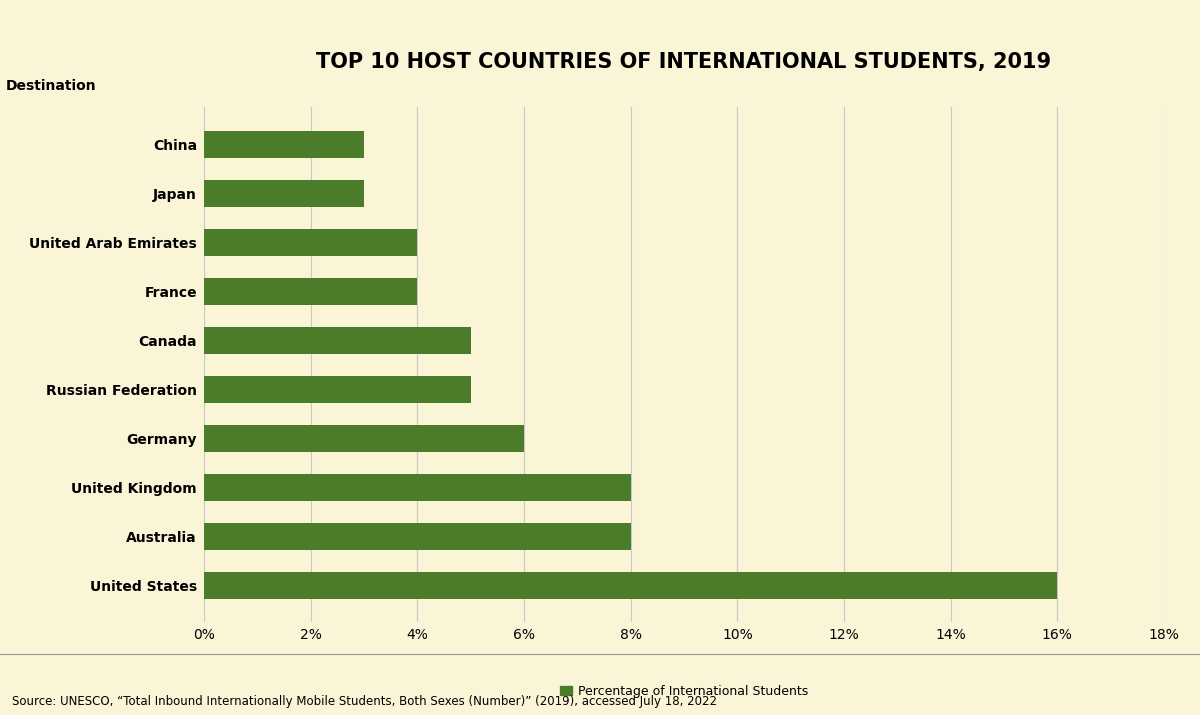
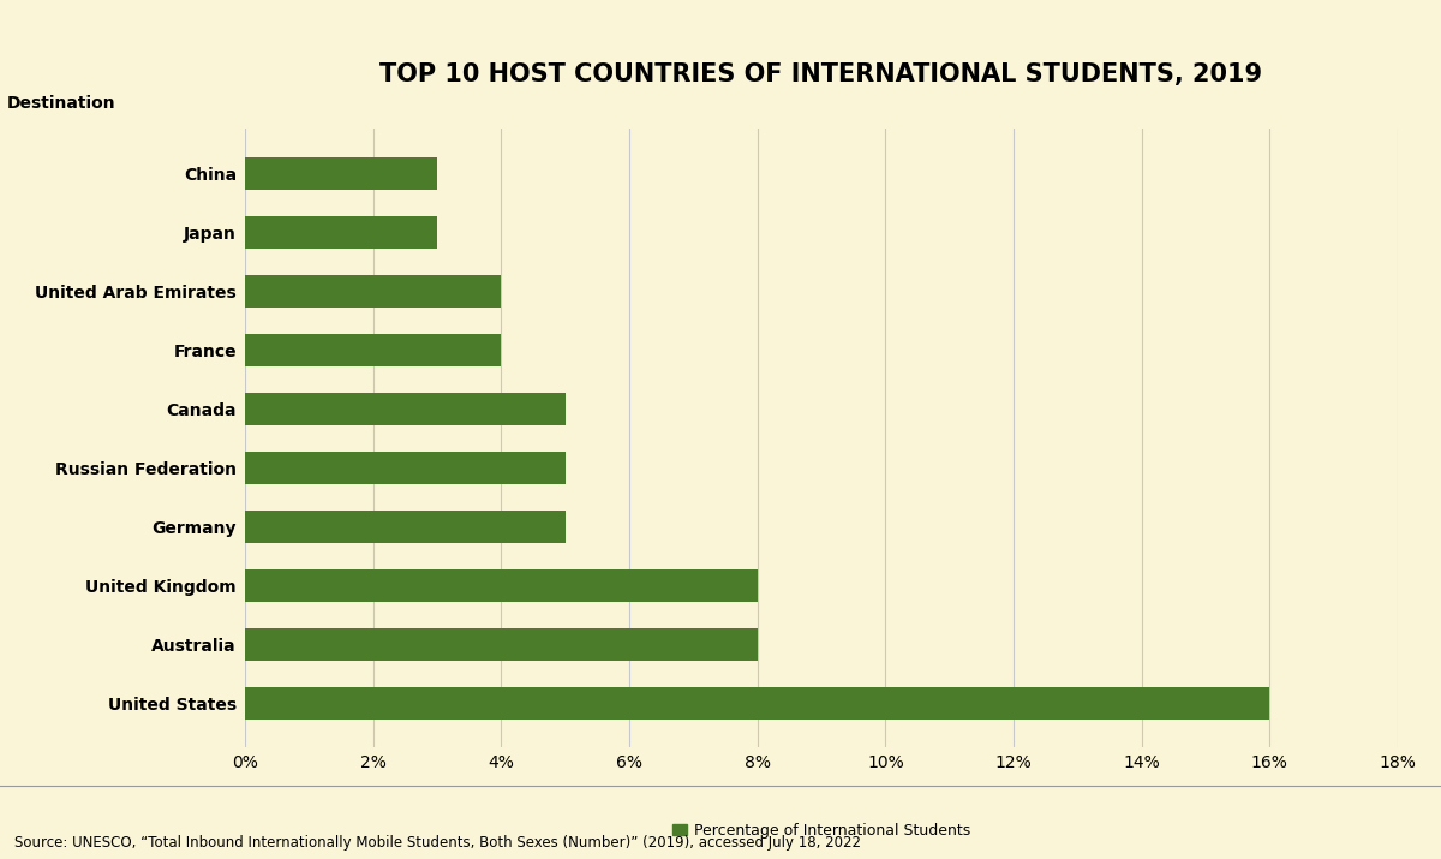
Germany: 6% -> 5%
